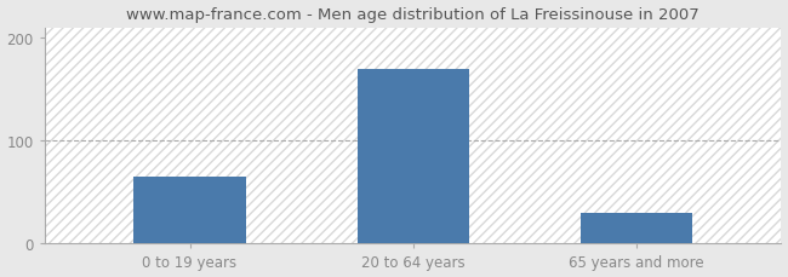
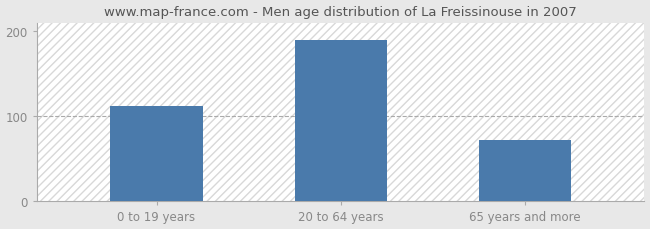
0 to 19 years: 65 -> 112
20 to 64 years: 170 -> 190
65 years and more: 30 -> 72
